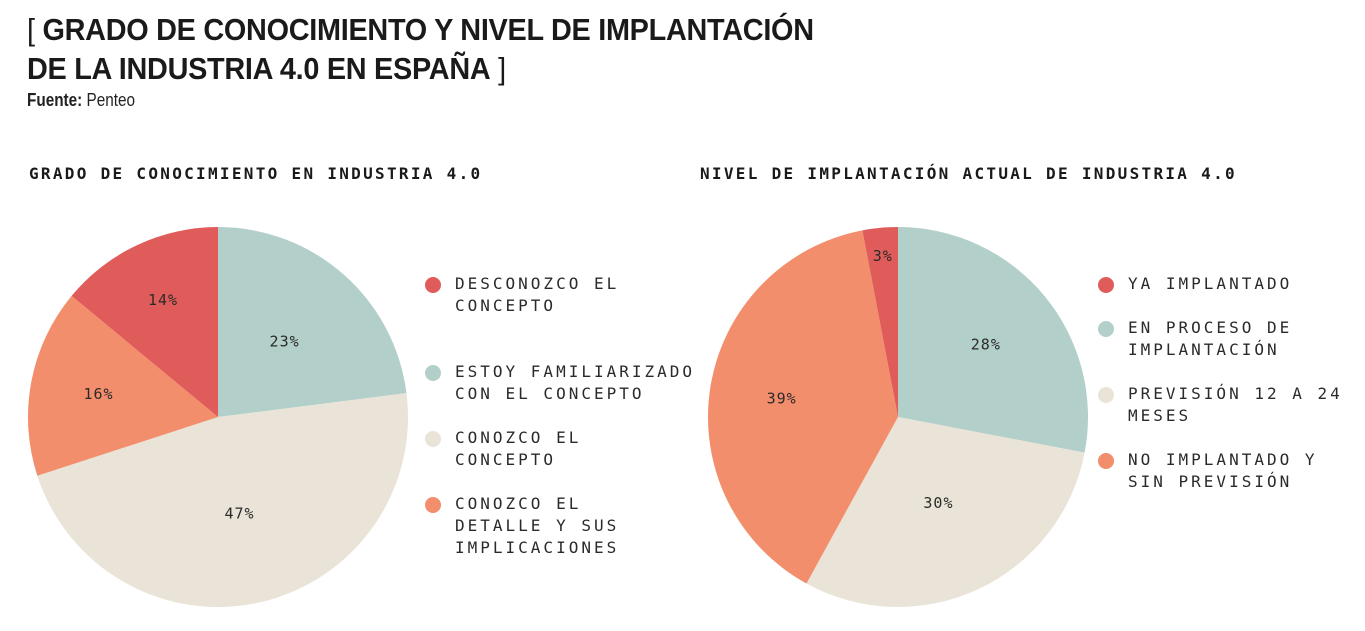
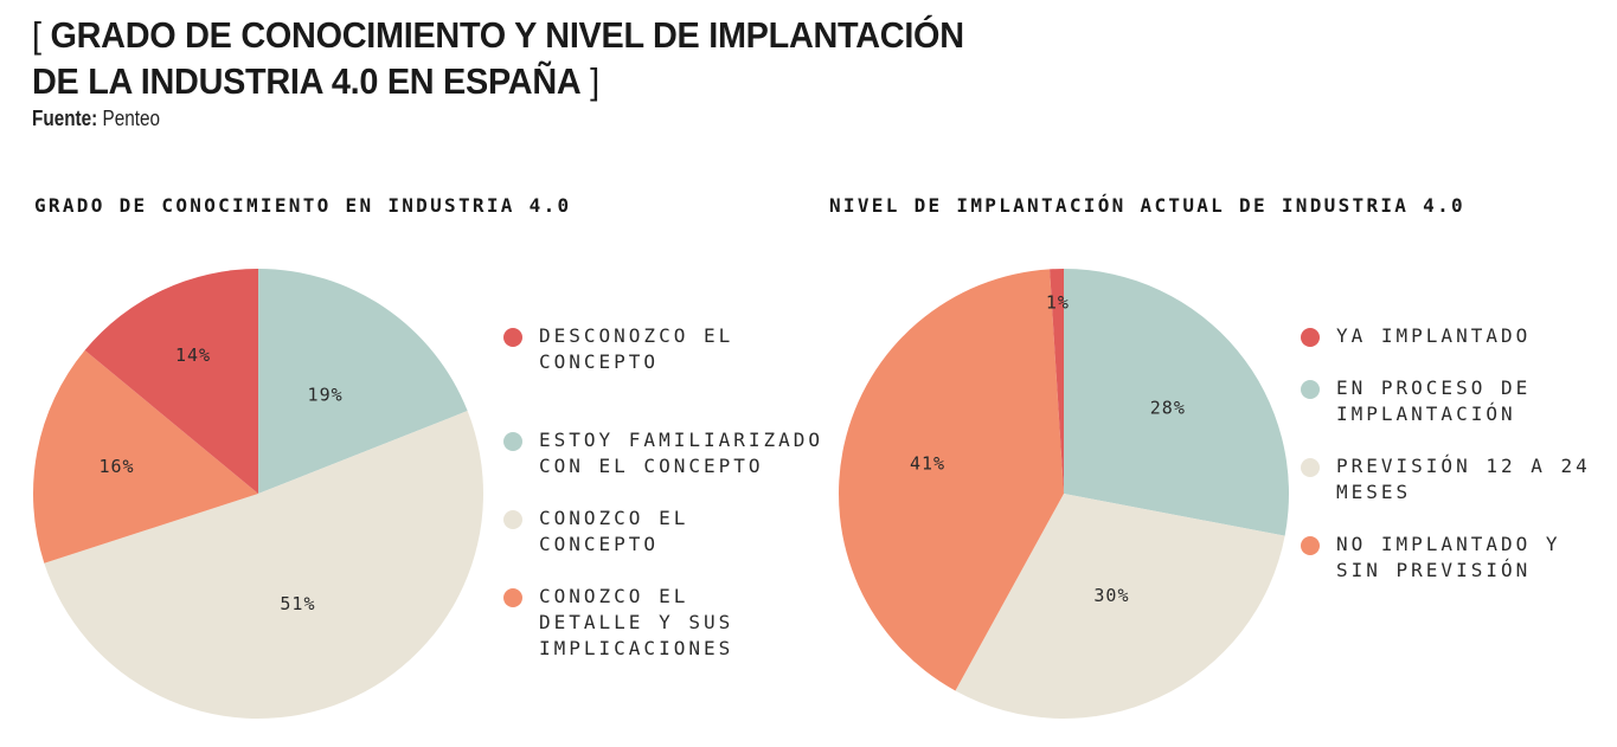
GRADO DE CONOCIMIENTO EN INDUSTRIA 4.0/ESTOY FAMILIARIZADO CON EL CONCEPTO: 23% -> 19%
GRADO DE CONOCIMIENTO EN INDUSTRIA 4.0/CONOZCO EL CONCEPTO: 47% -> 51%
NIVEL DE IMPLANTACIÓN ACTUAL DE INDUSTRIA 4.0/NO IMPLANTADO Y SIN PREVISIÓN: 39% -> 41%
NIVEL DE IMPLANTACIÓN ACTUAL DE INDUSTRIA 4.0/YA IMPLANTADO: 3% -> 1%
